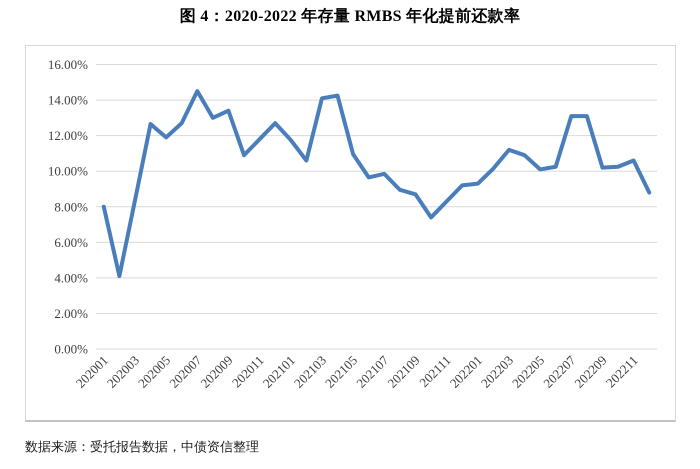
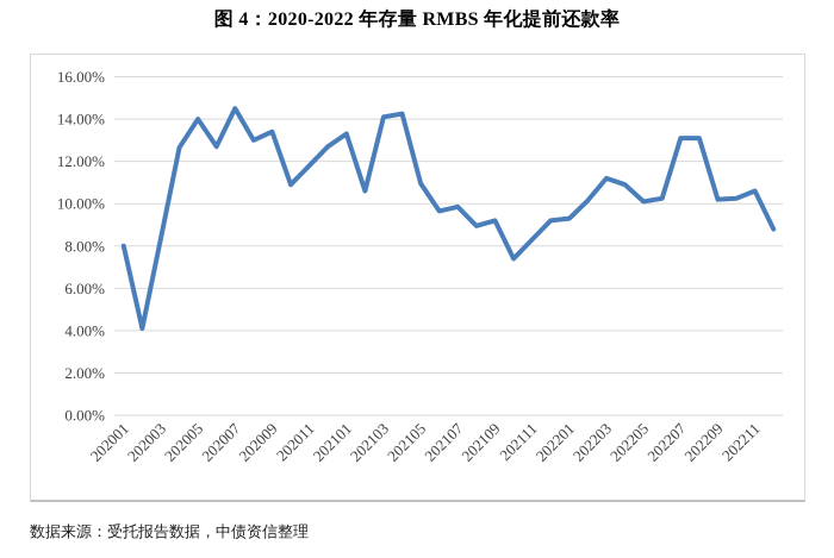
202005: 11.9% -> 14.0%
202101: 11.8% -> 13.3%
202109: 8.7% -> 9.2%
